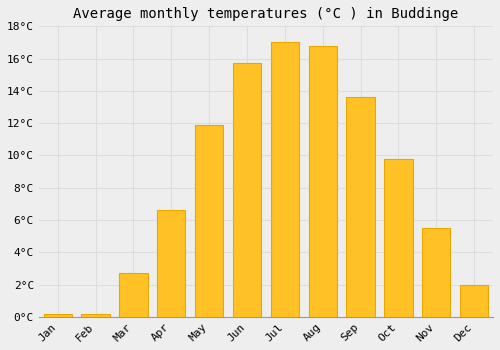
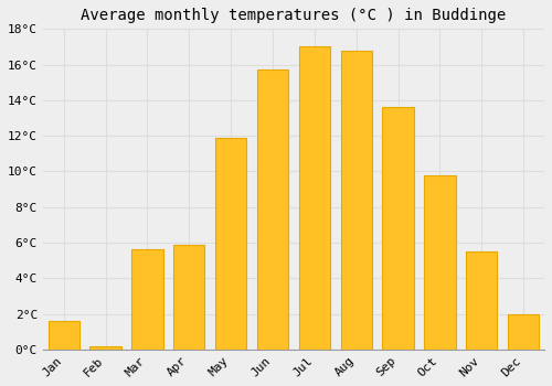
Jan: 0.2°C -> 1.6°C
Mar: 2.7°C -> 5.6°C
Apr: 6.6°C -> 5.9°C
